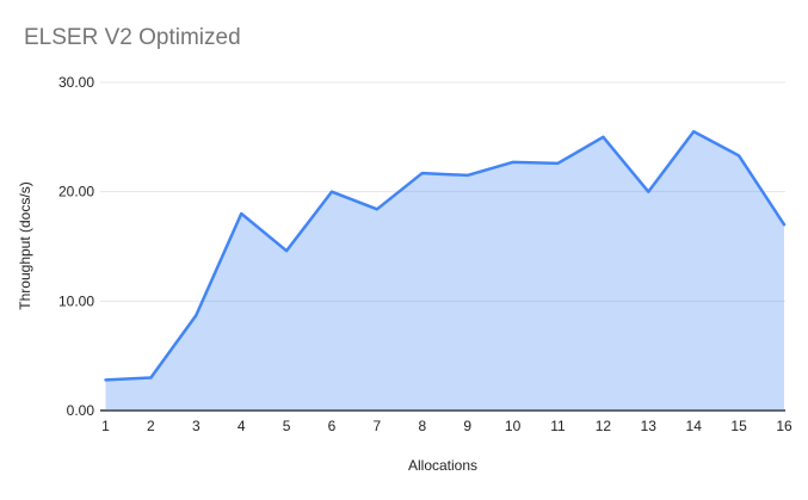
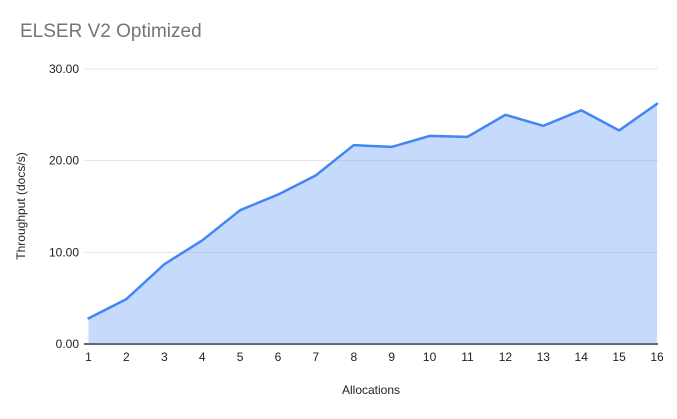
2: 3 -> 5
4: 18 -> 11
6: 20 -> 16
13: 20 -> 24
16: 17 -> 26
